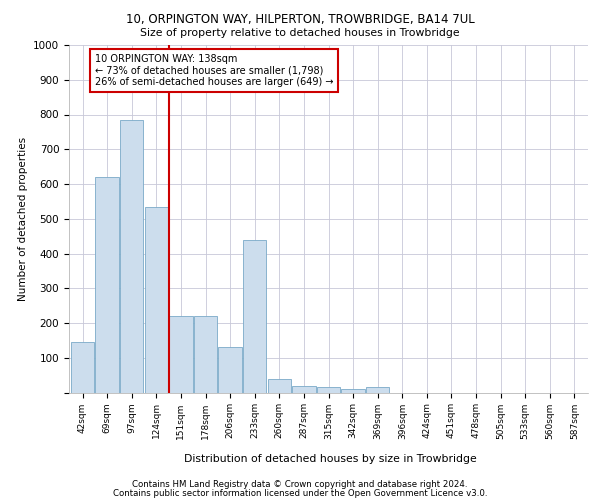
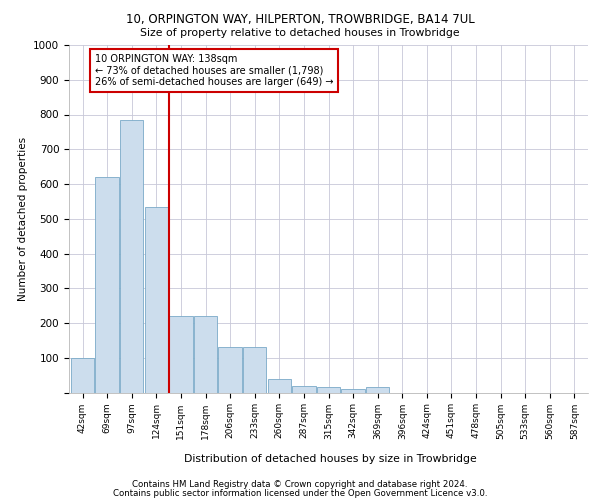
42sqm: 145 -> 100
233sqm: 440 -> 130
